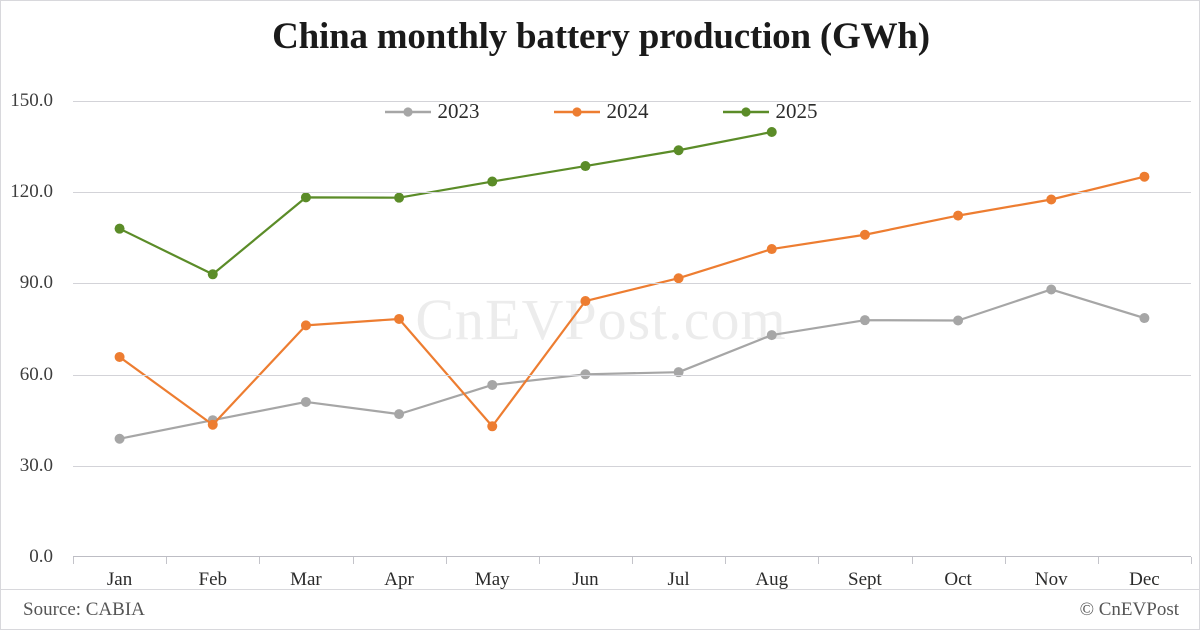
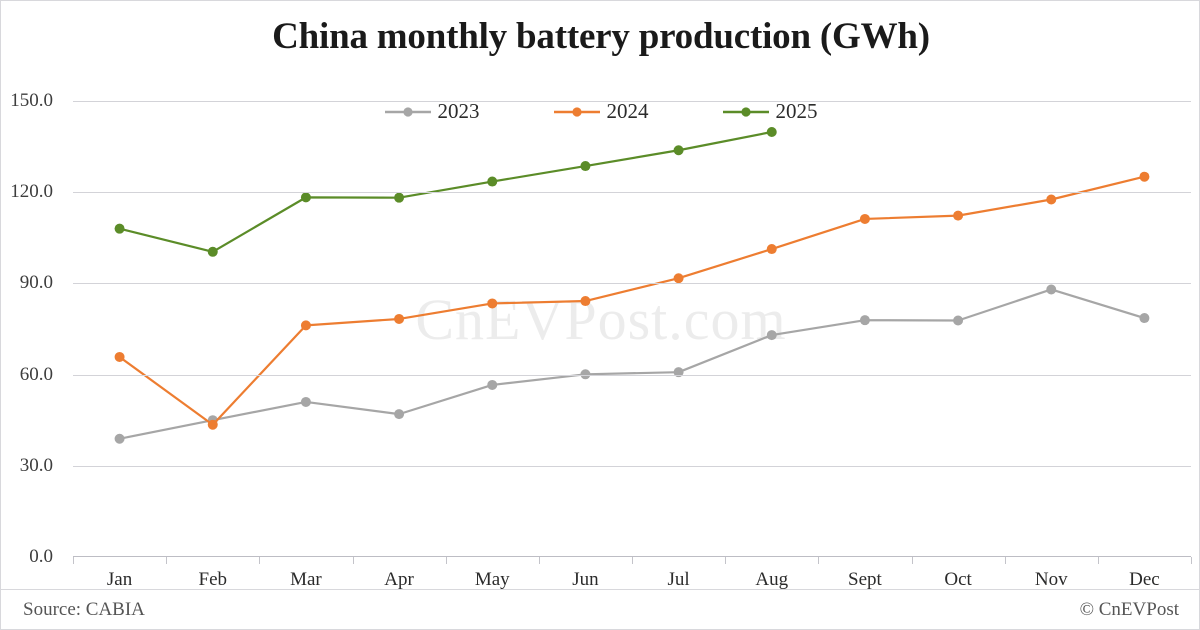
2025/Feb: 93 -> 100
2024/May: 43 -> 83
2024/Sept: 106 -> 111
